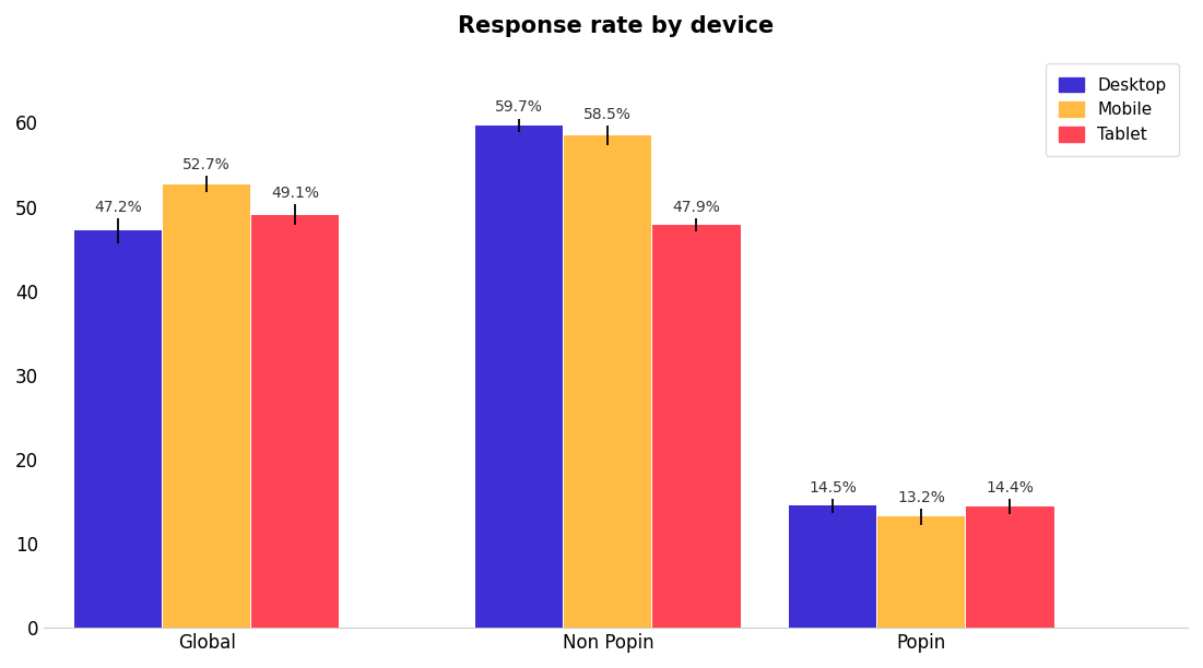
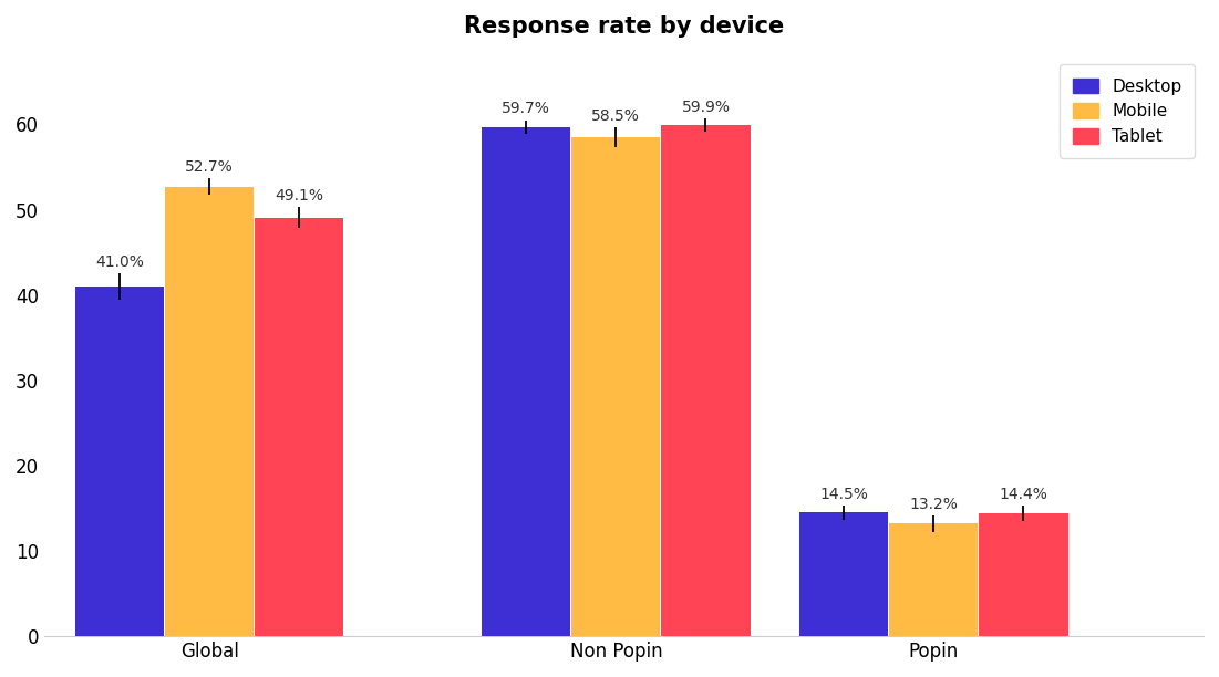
Desktop/Global: 47.2% -> 41.0%
Tablet/Non Popin: 47.9% -> 59.9%
